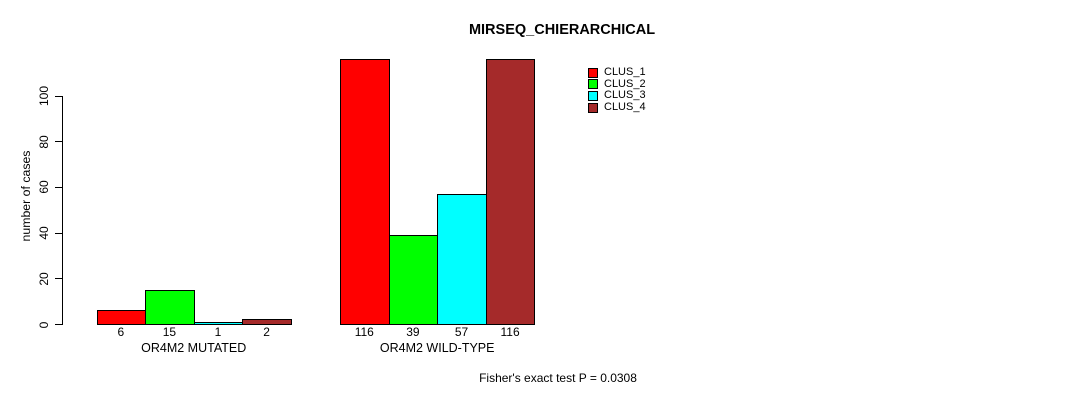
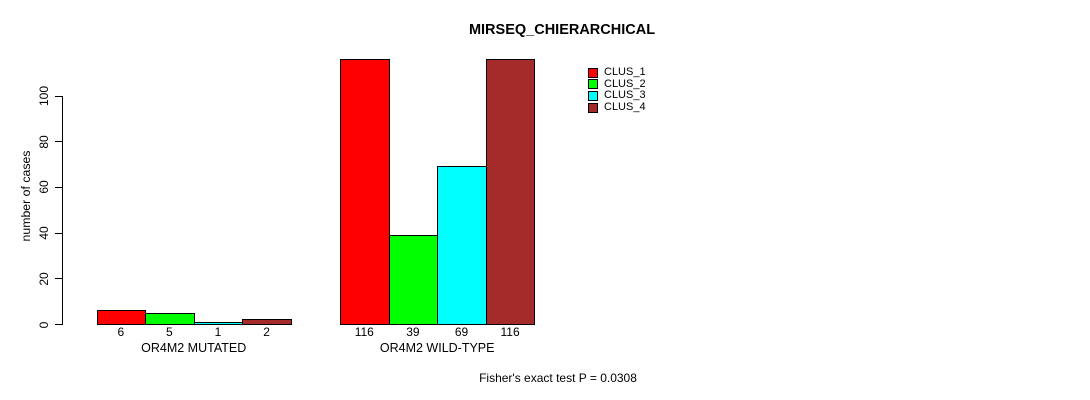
CLUS_2/OR4M2 MUTATED: 15 -> 5
CLUS_3/OR4M2 WILD-TYPE: 57 -> 69
